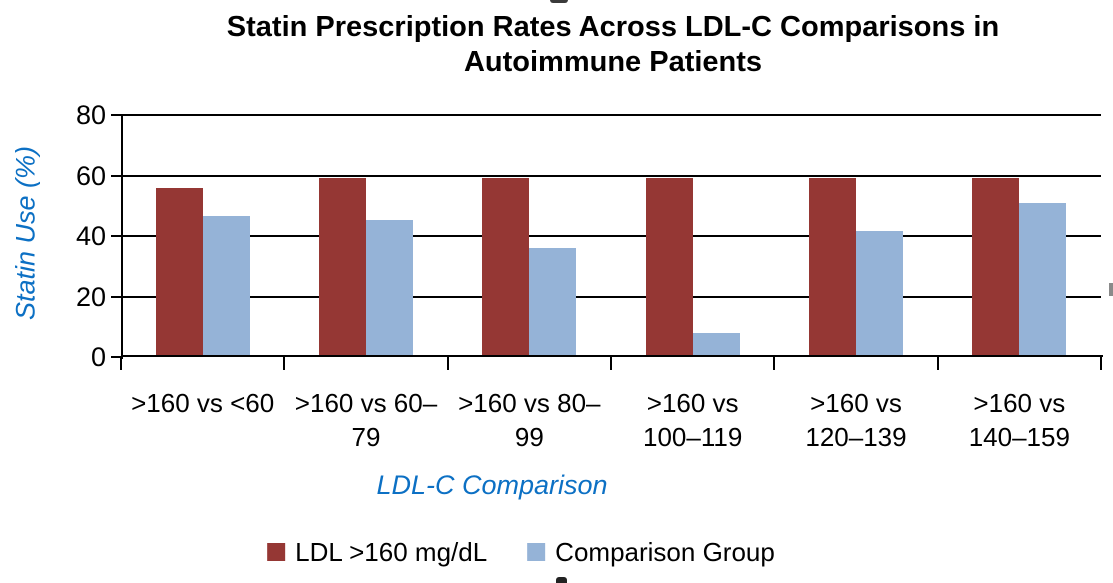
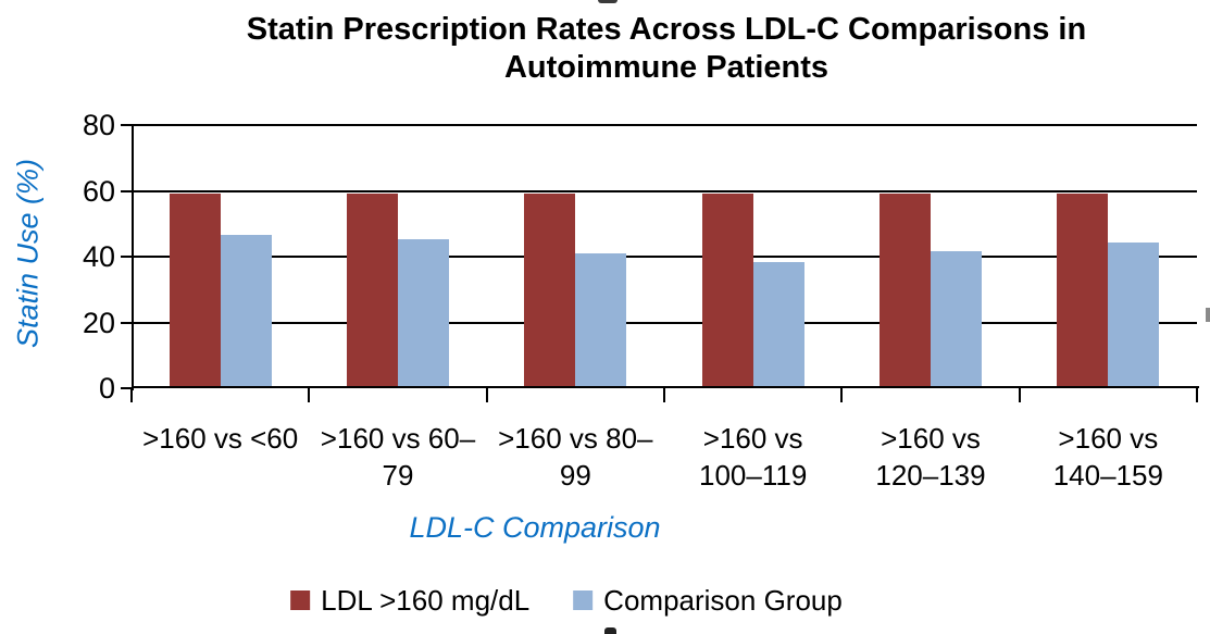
LDL >160 mg/dL/>160 vs <60: 56 -> 59
Comparison Group/>160 vs 80–99: 36 -> 41
Comparison Group/>160 vs 100–119: 8 -> 38
Comparison Group/>160 vs 140–159: 51 -> 44
